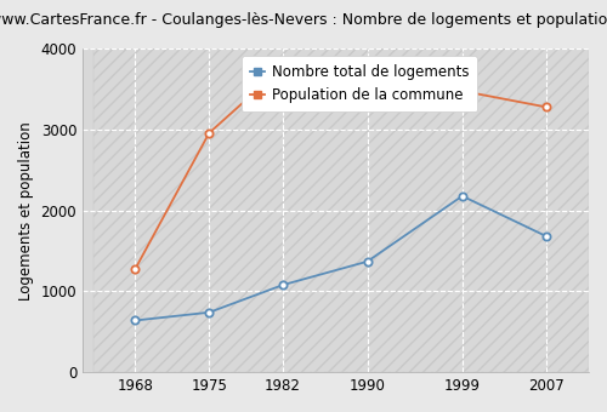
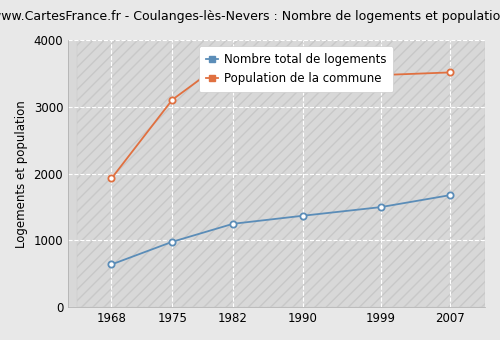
Population de la commune/1968: 1280 -> 1930
Nombre total de logements/1975: 740 -> 980
Population de la commune/1975: 2960 -> 3110
Nombre total de logements/1982: 1080 -> 1250
Nombre total de logements/1999: 2180 -> 1500
Population de la commune/2007: 3280 -> 3520
